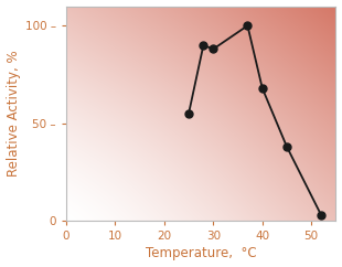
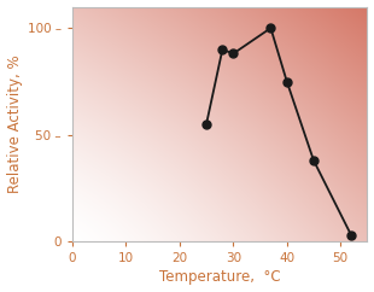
40: 68 – -> 75 –
